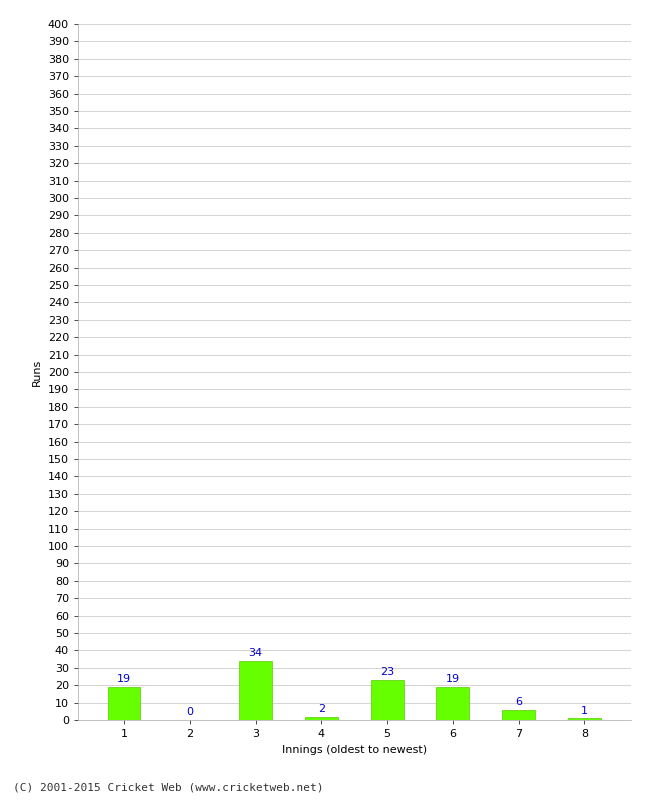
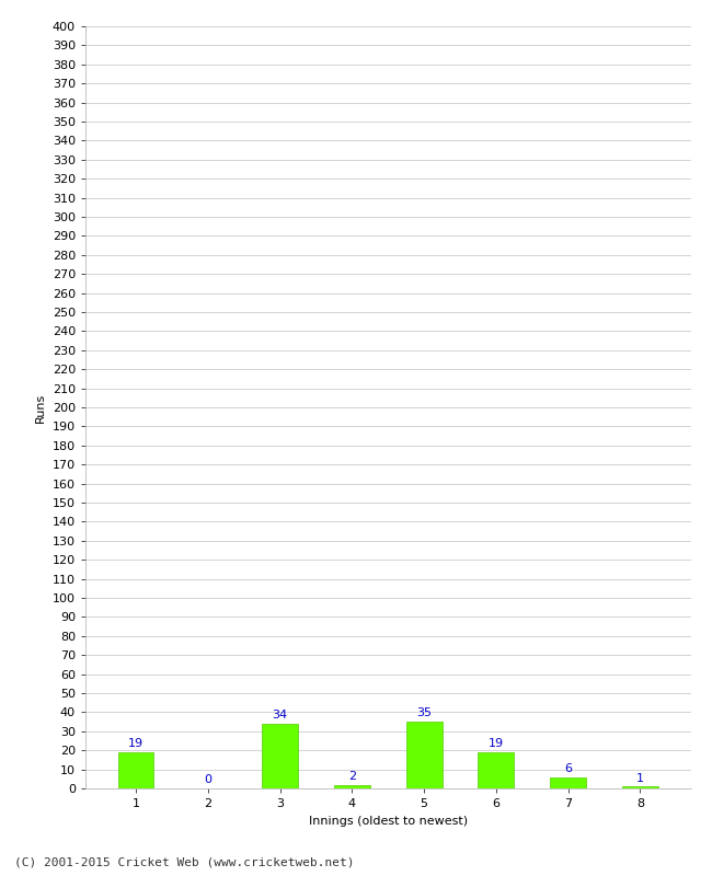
5: 23 -> 35
